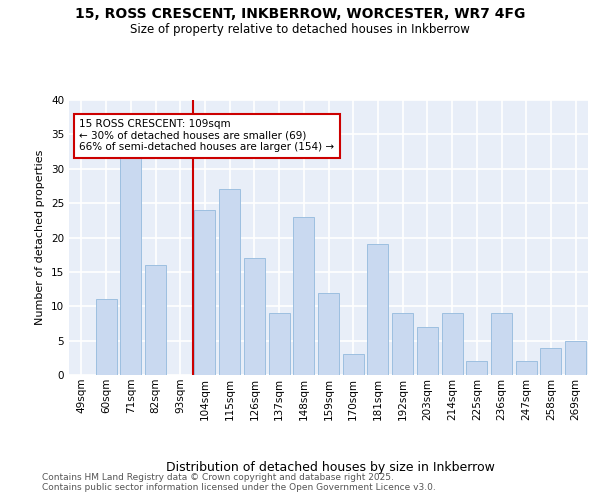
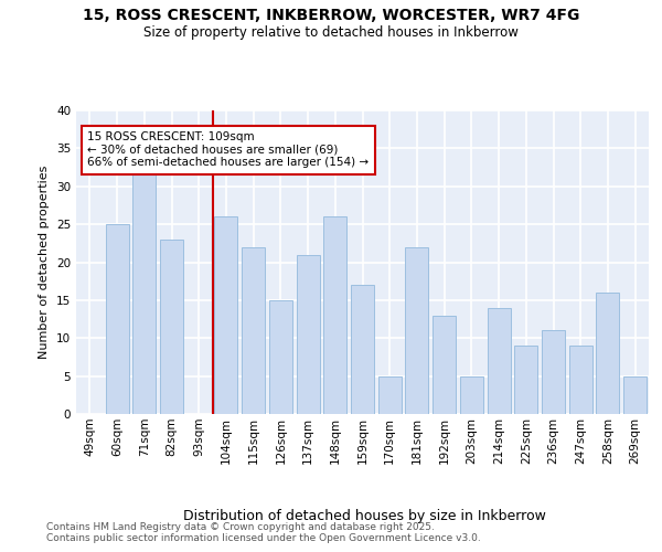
60sqm: 11 -> 25
82sqm: 16 -> 23
104sqm: 24 -> 26
115sqm: 27 -> 22
126sqm: 17 -> 15
137sqm: 9 -> 21
148sqm: 23 -> 26
159sqm: 12 -> 17
170sqm: 3 -> 5
181sqm: 19 -> 22
192sqm: 9 -> 13
203sqm: 7 -> 5
214sqm: 9 -> 14
225sqm: 2 -> 9
236sqm: 9 -> 11
247sqm: 2 -> 9
258sqm: 4 -> 16
